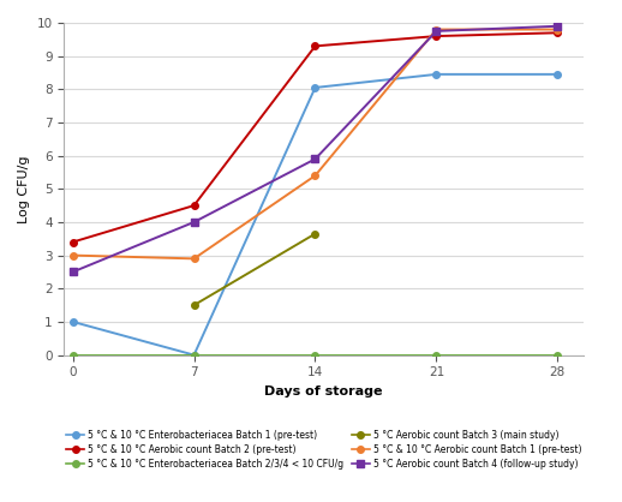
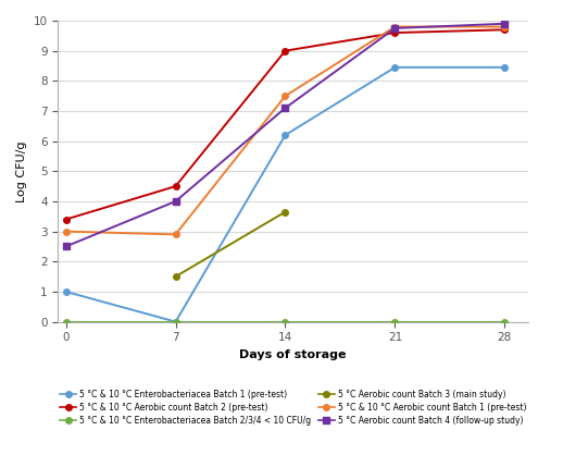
5 °C & 10 °C Enterobacteriacea Batch 1 (pre-test)/14: 8.05 -> 6.20
5 °C & 10 °C Aerobic count Batch 2 (pre-test)/14: 9.3 -> 9.0
5 °C & 10 °C Aerobic count Batch 1 (pre-test)/14: 5.4 -> 7.5
5 °C Aerobic count Batch 4 (follow-up study)/14: 5.90 -> 7.10
